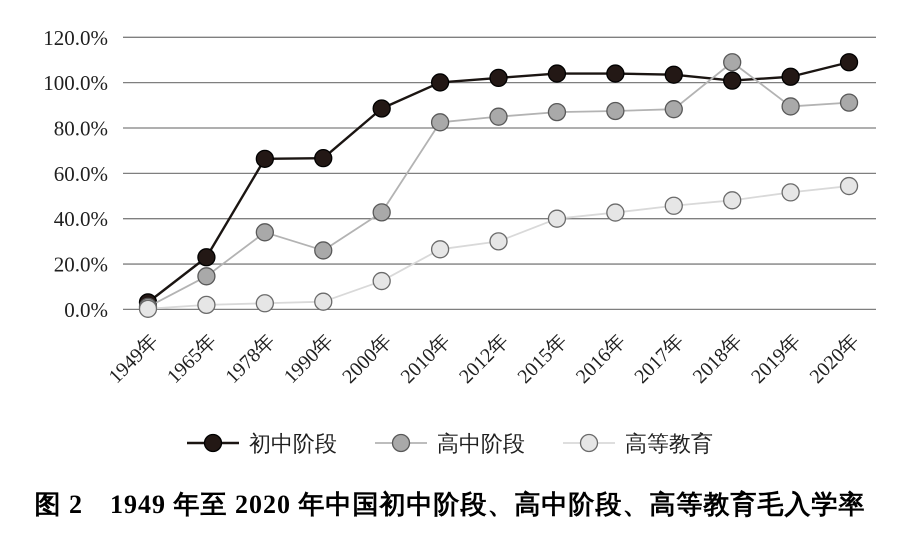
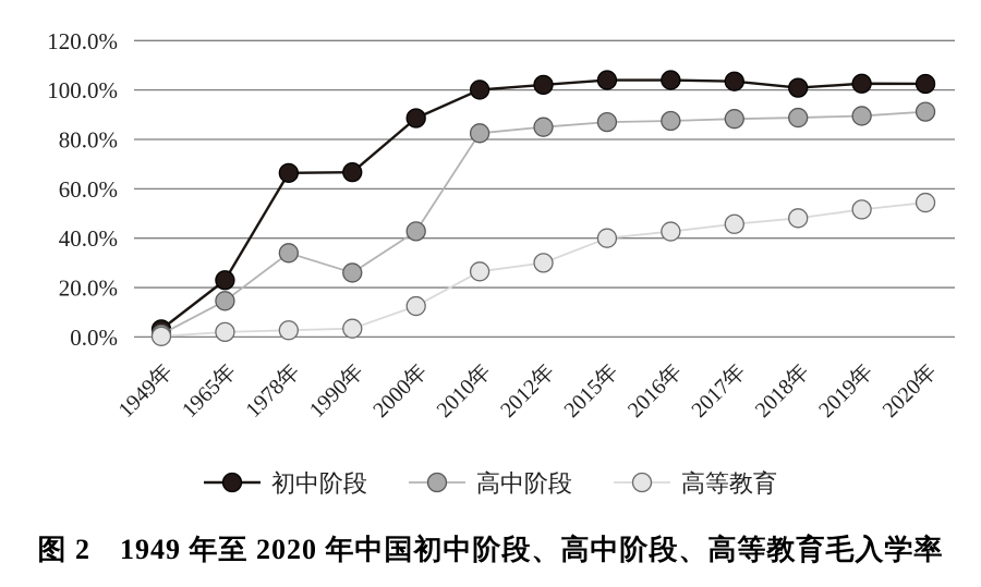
高中阶段/2018年: 109% -> 89%
初中阶段/2020年: 109% -> 102%
